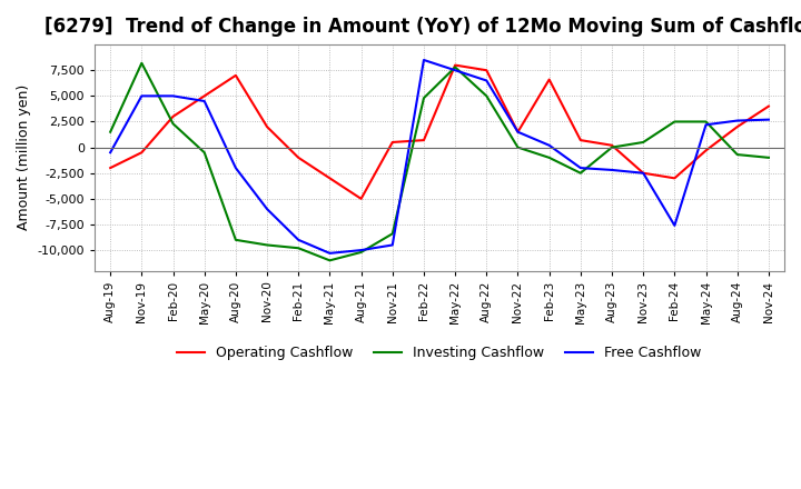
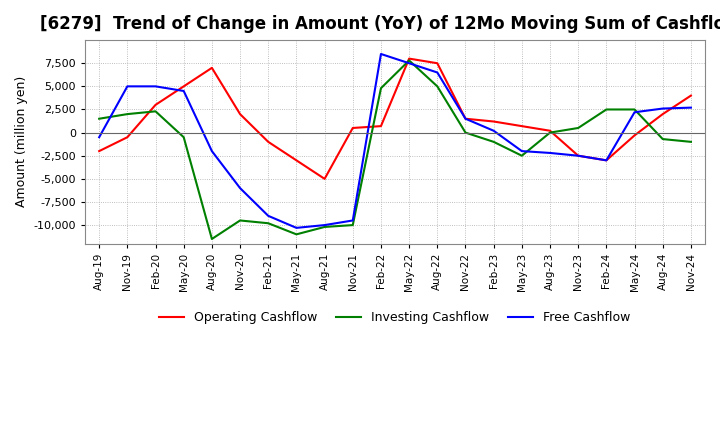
Investing Cashflow/Nov-19: 8,200 -> 2,000
Investing Cashflow/Aug-20: -9,000 -> -11,500
Investing Cashflow/Nov-21: -8,400 -> -10,000
Operating Cashflow/Feb-23: 6,600 -> 1,200
Free Cashflow/Feb-24: -7,600 -> -3,000
